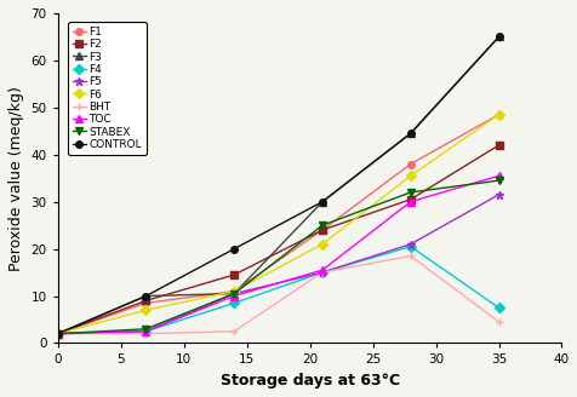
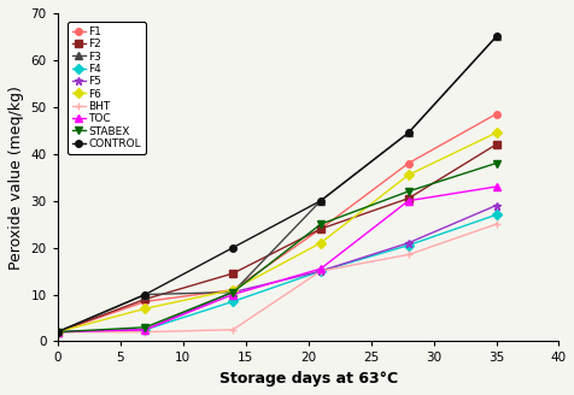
F4/35: 7.5 -> 27.0
F5/35: 31.5 -> 29.0
F6/35: 48.5 -> 44.5
BHT/35: 4.5 -> 25.0
TOC/35: 35.5 -> 33.0
STABEX/35: 34.5 -> 38.0
